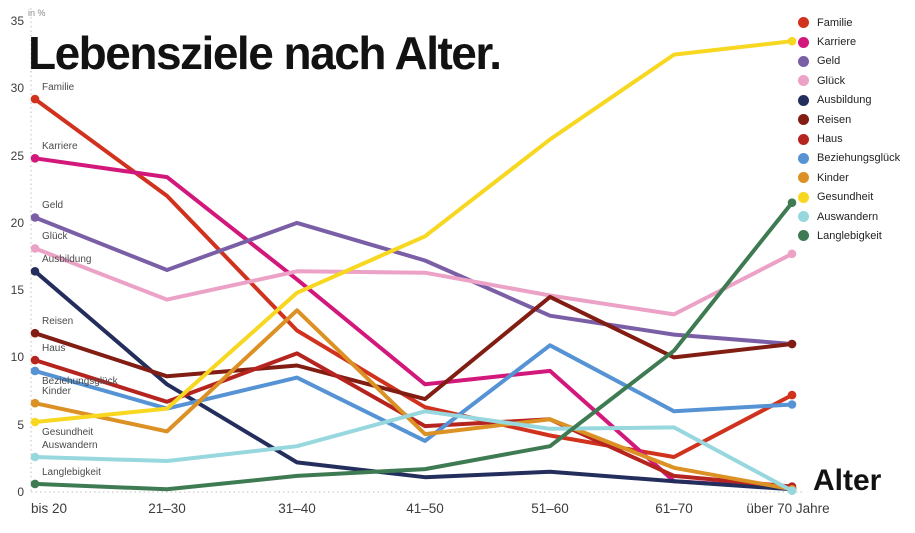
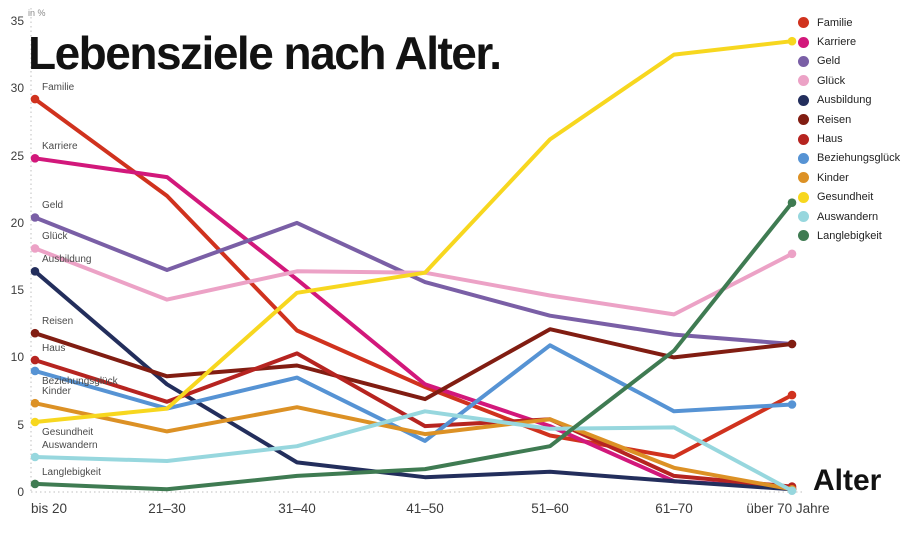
Kinder/31–40: 13.5 -> 6.3
Familie/41–50: 6.3 -> 7.8
Geld/41–50: 17.2 -> 15.6
Gesundheit/41–50: 19.0 -> 16.3
Karriere/51–60: 9.0 -> 4.9
Reisen/51–60: 14.5 -> 12.1
